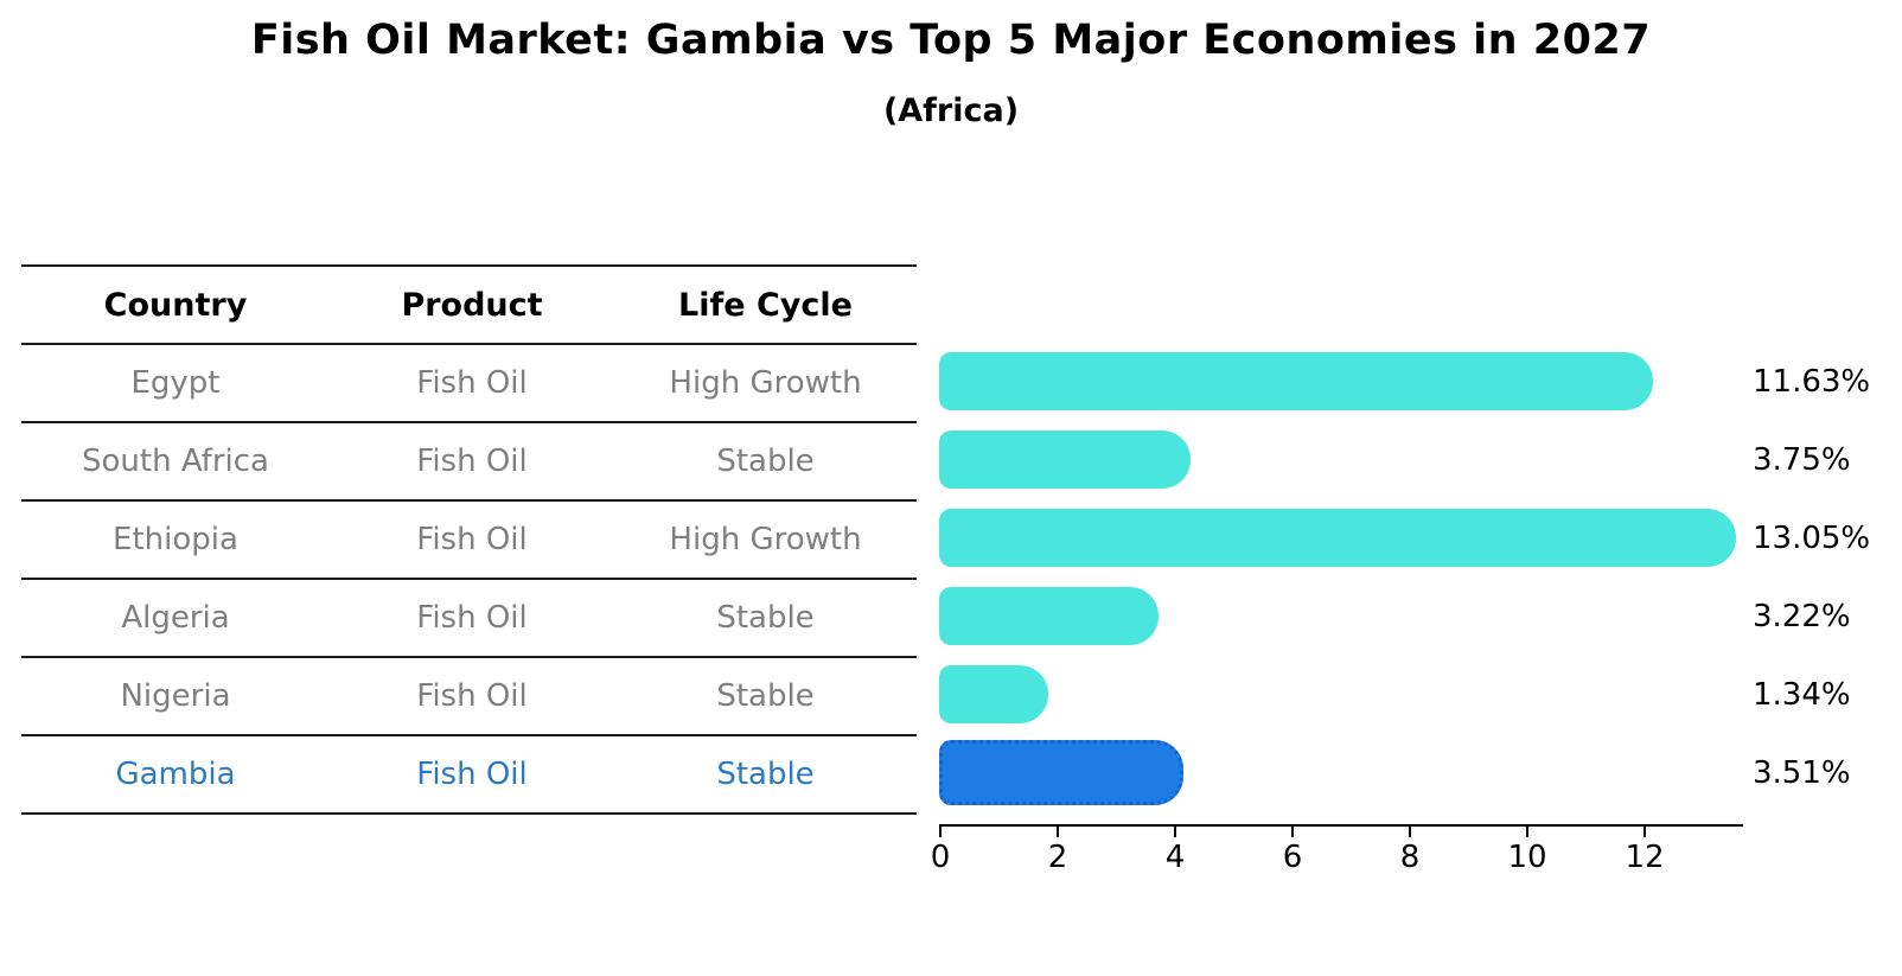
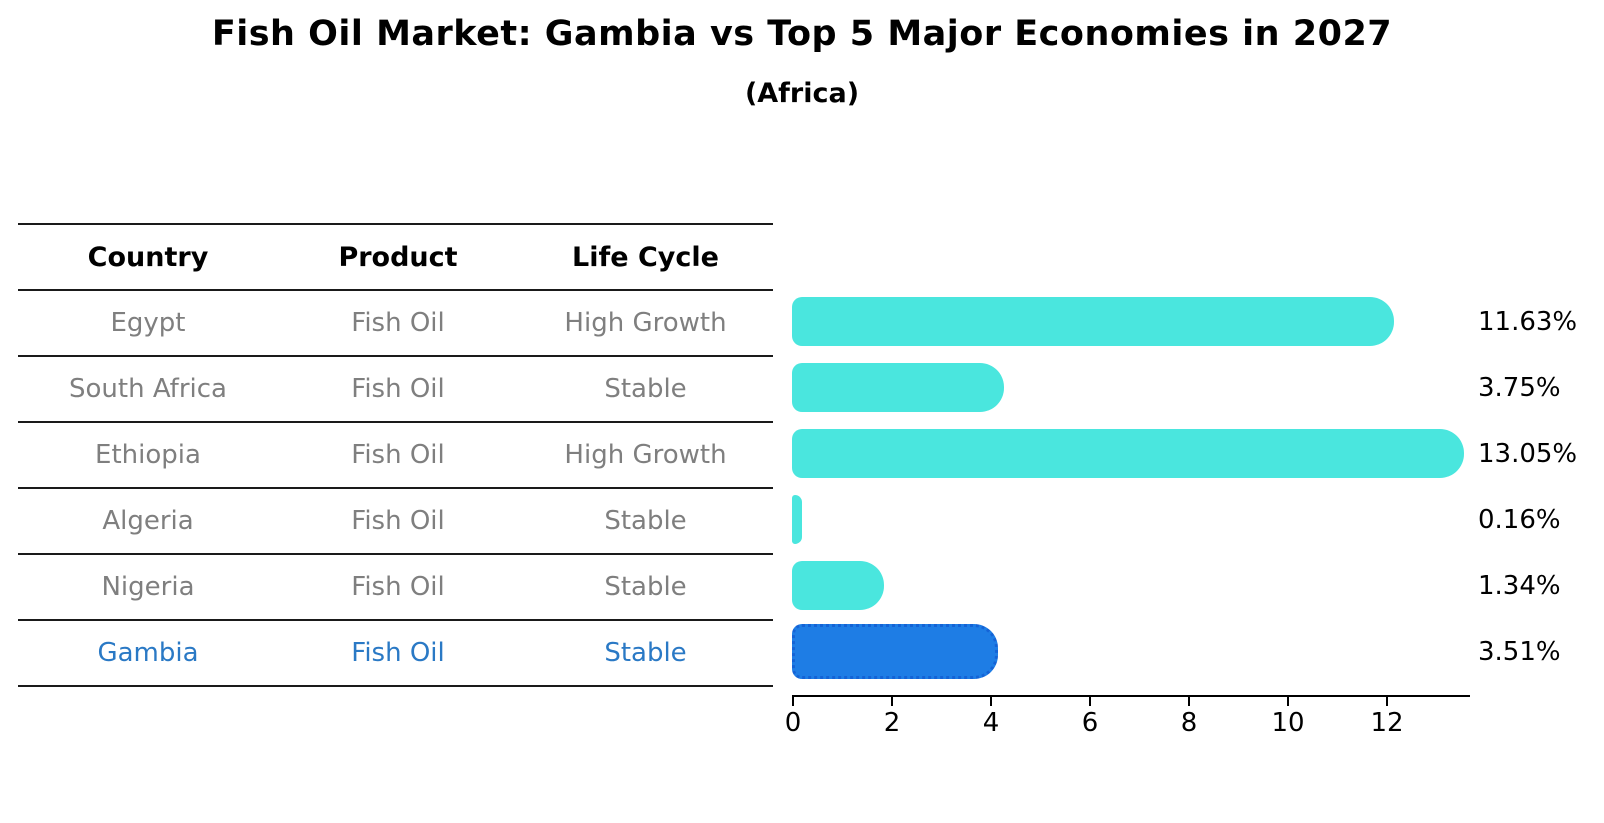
Algeria: 3.22% -> 0.16%
